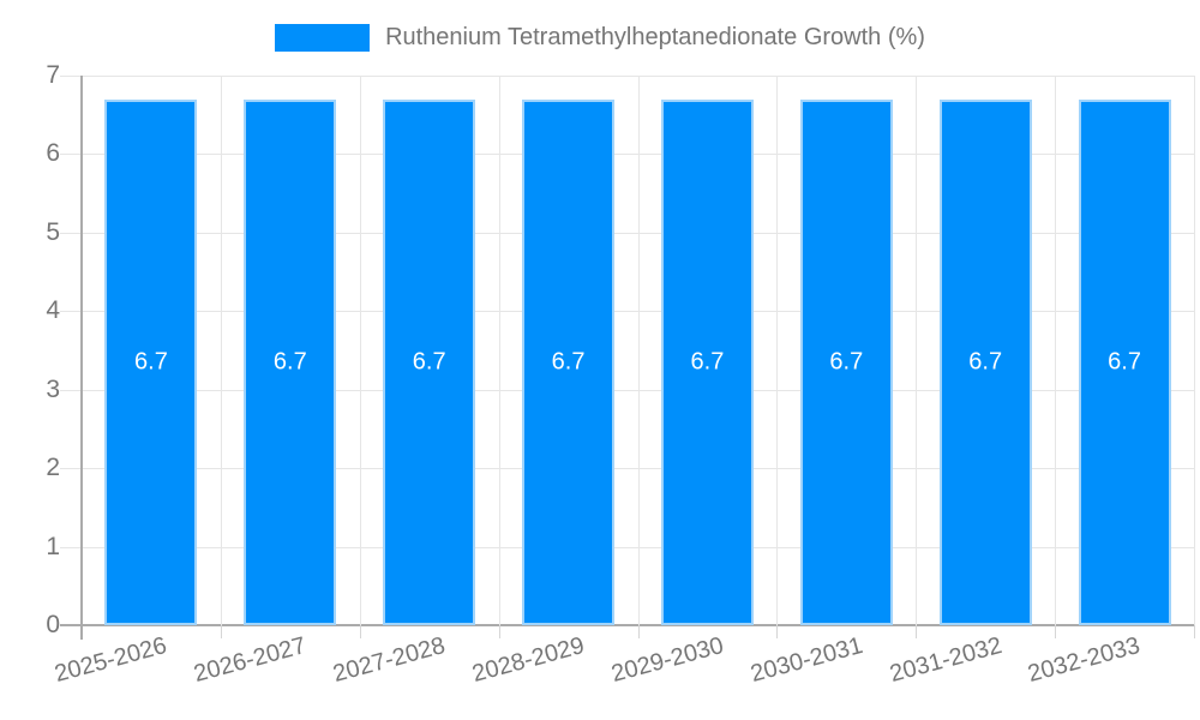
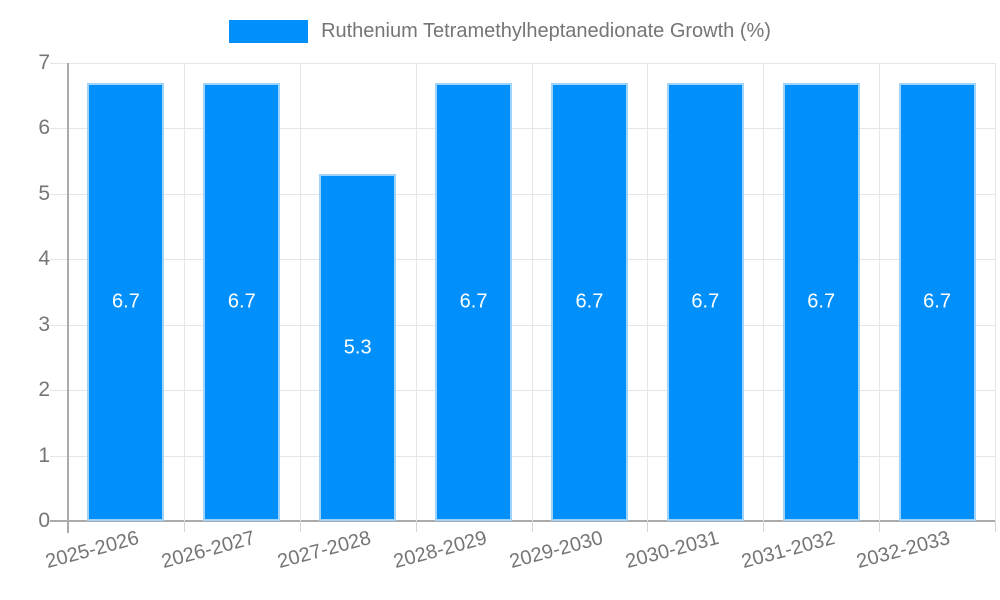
2027-2028: 6.7 -> 5.3
